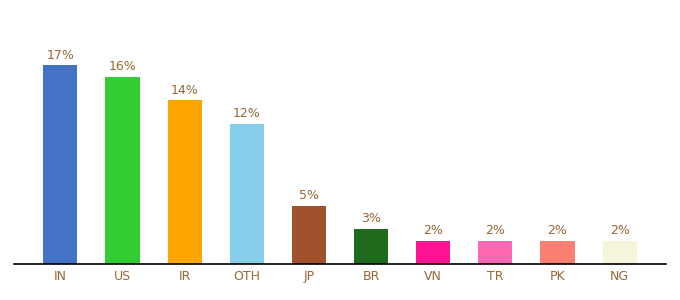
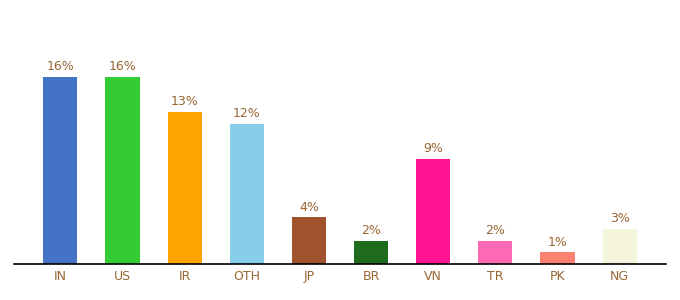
IN: 17% -> 16%
IR: 14% -> 13%
JP: 5% -> 4%
BR: 3% -> 2%
VN: 2% -> 9%
PK: 2% -> 1%
NG: 2% -> 3%
